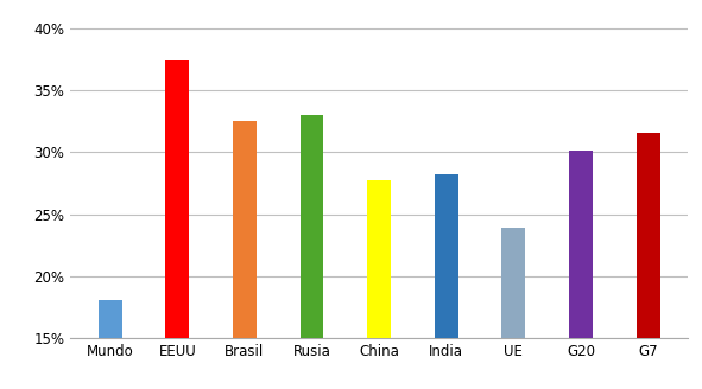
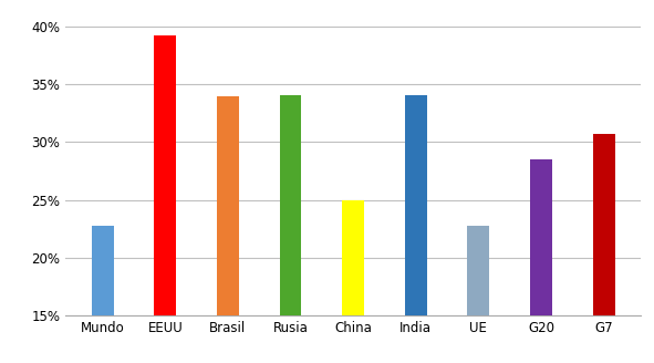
Mundo: 18.1% -> 22.8%
EEUU: 37.4% -> 39.2%
Brasil: 32.5% -> 33.9%
Rusia: 33.0% -> 34.0%
China: 27.7% -> 25.0%
India: 28.2% -> 34.0%
UE: 23.9% -> 22.8%
G20: 30.1% -> 28.5%
G7: 31.6% -> 30.7%
